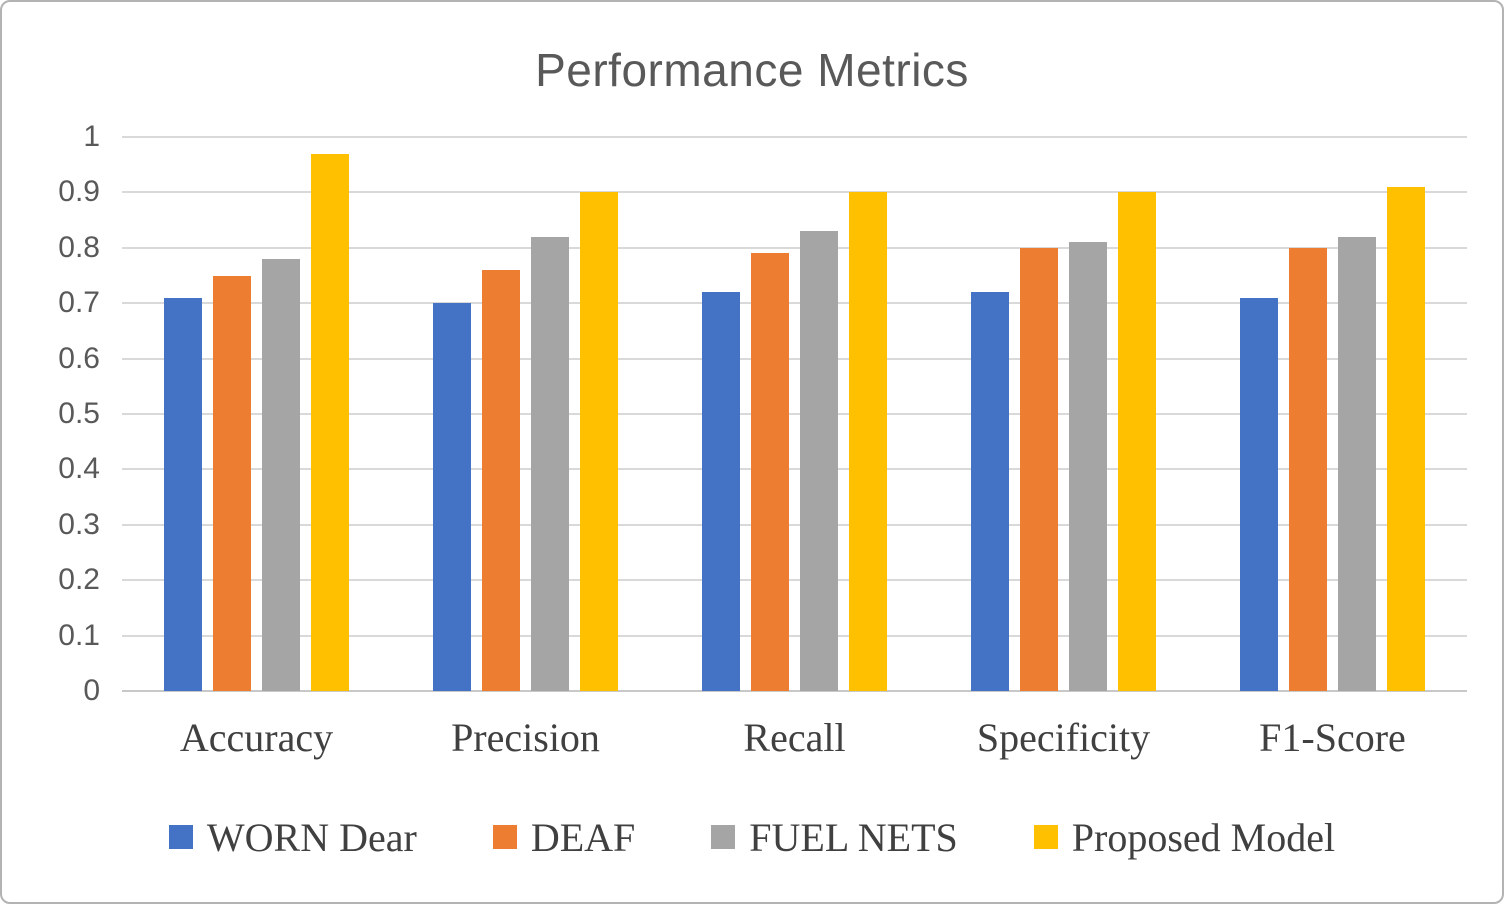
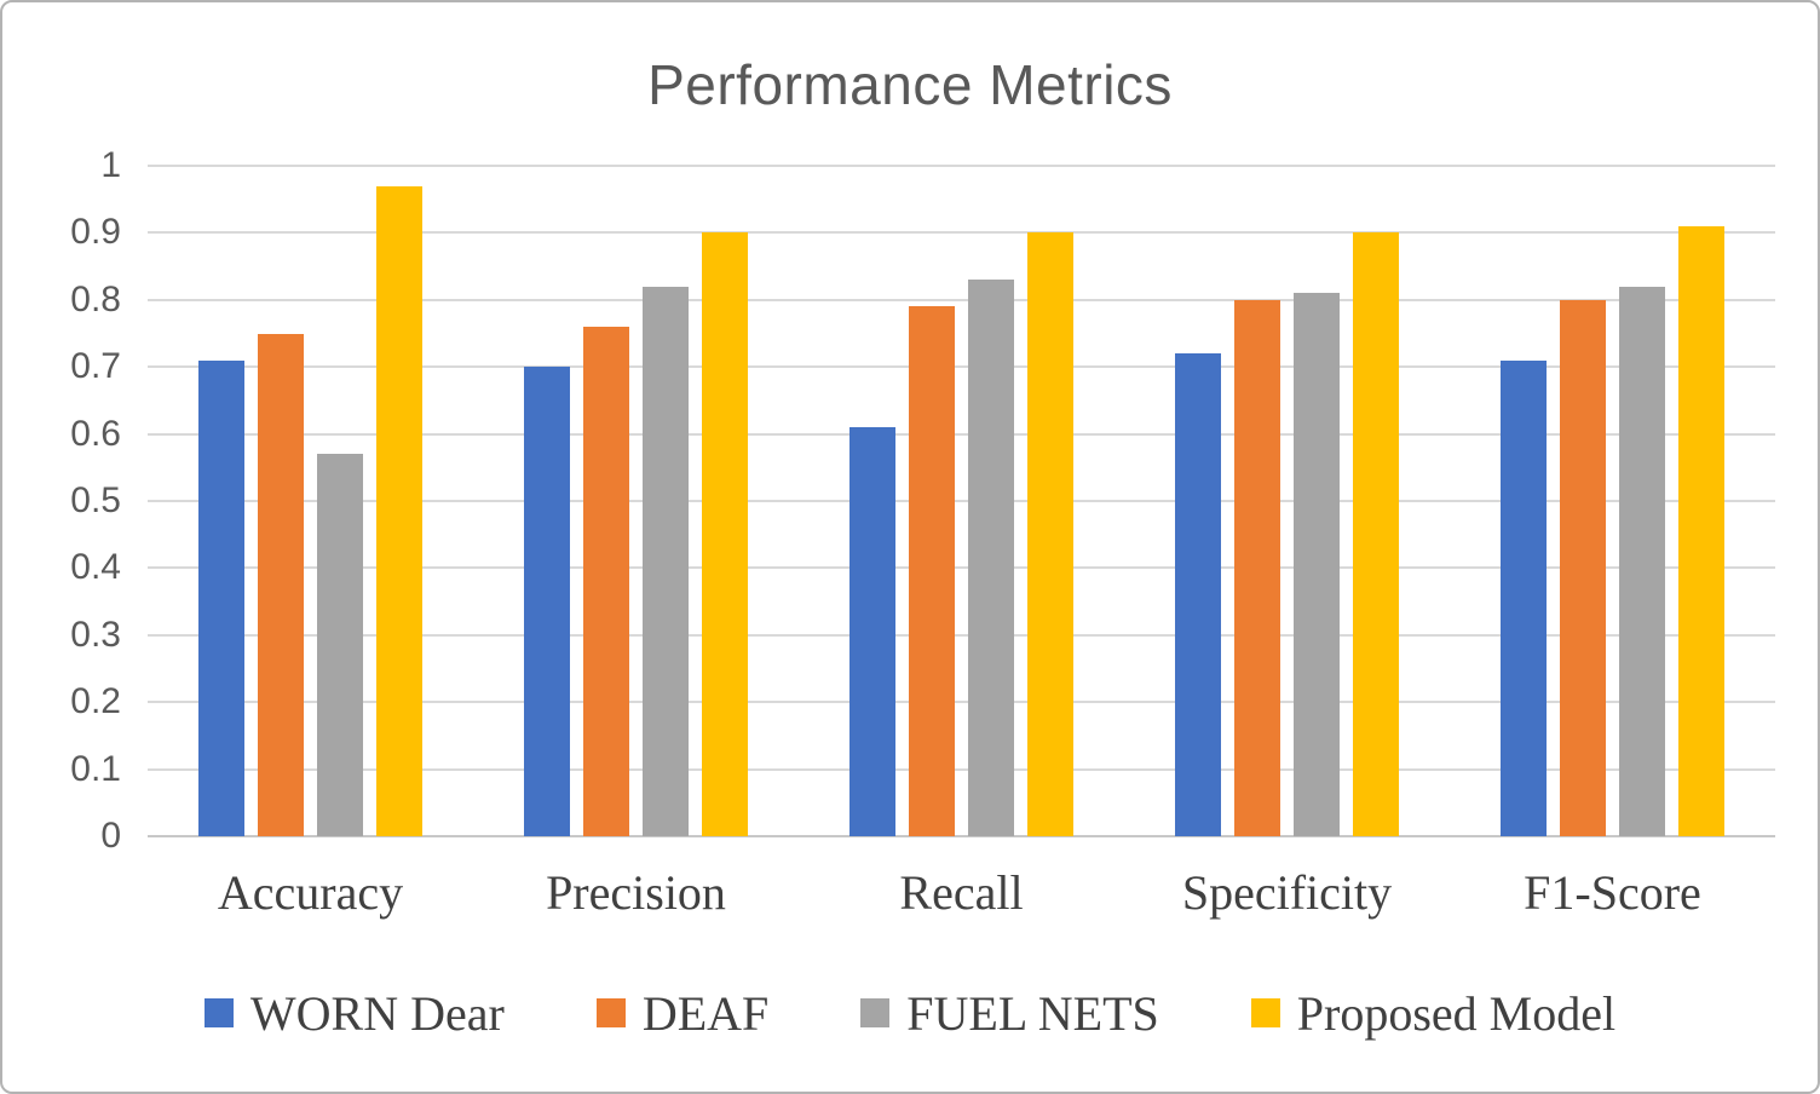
FUEL NETS/Accuracy: 0.78 -> 0.57
WORN Dear/Recall: 0.72 -> 0.61
